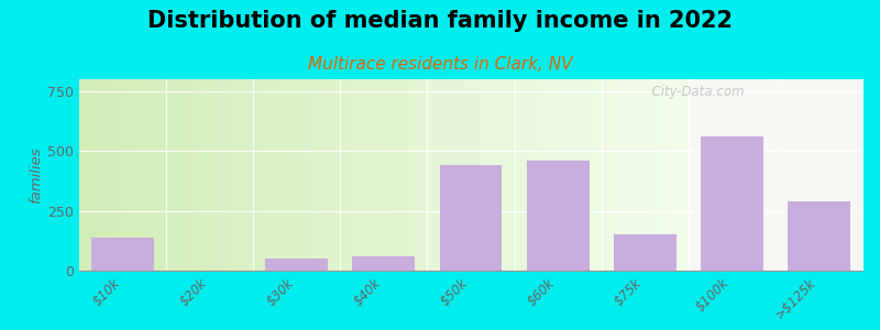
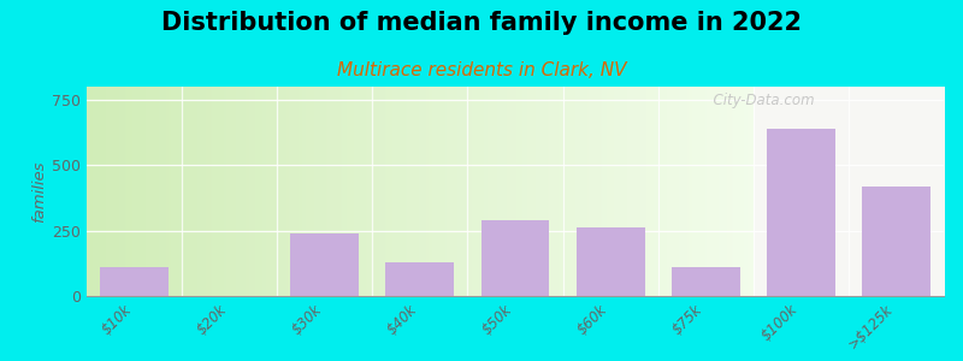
$10k: 140 -> 110
$30k: 50 -> 240
$40k: 60 -> 130
$50k: 440 -> 290
$60k: 460 -> 260
$75k: 150 -> 110
$100k: 560 -> 640
>$125k: 290 -> 420
